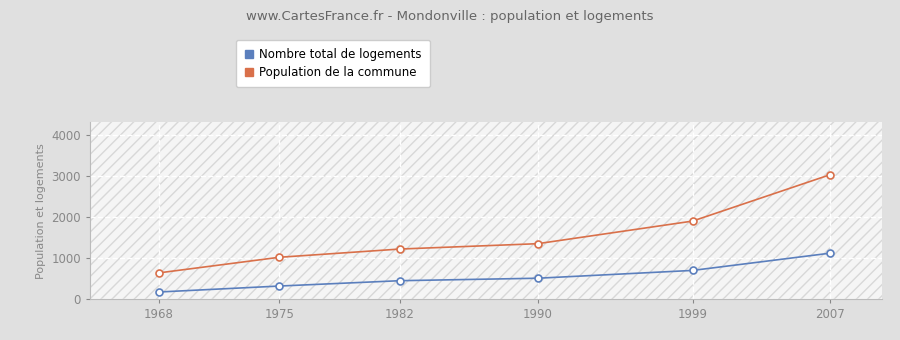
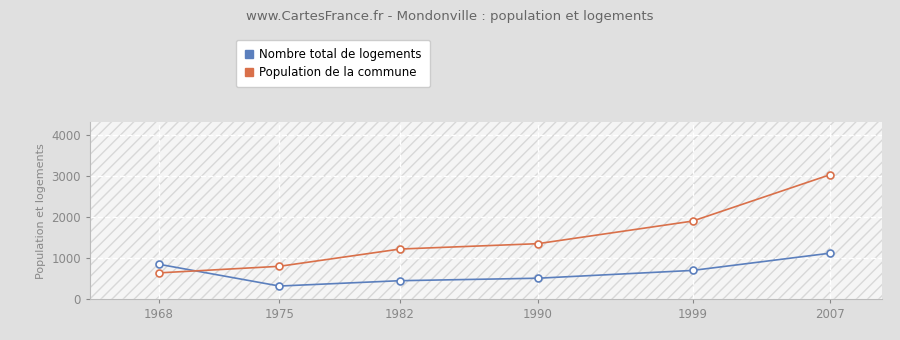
Nombre total de logements/1968: 180 -> 850
Population de la commune/1975: 1020 -> 800
